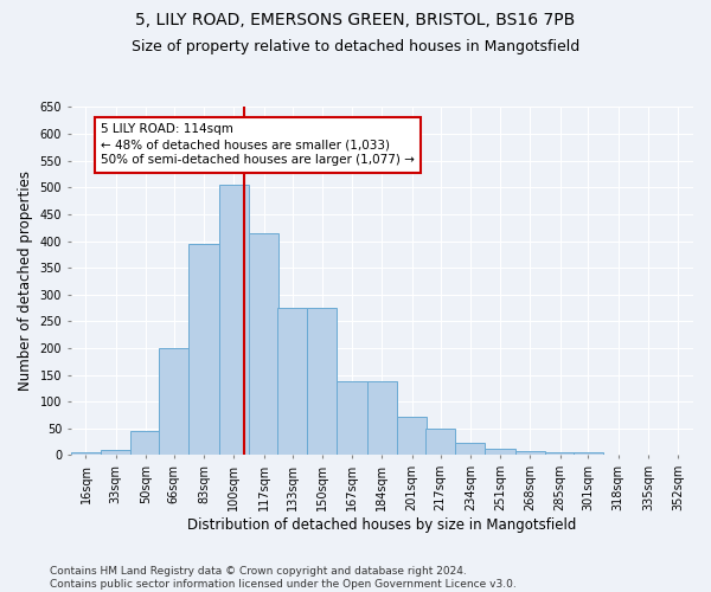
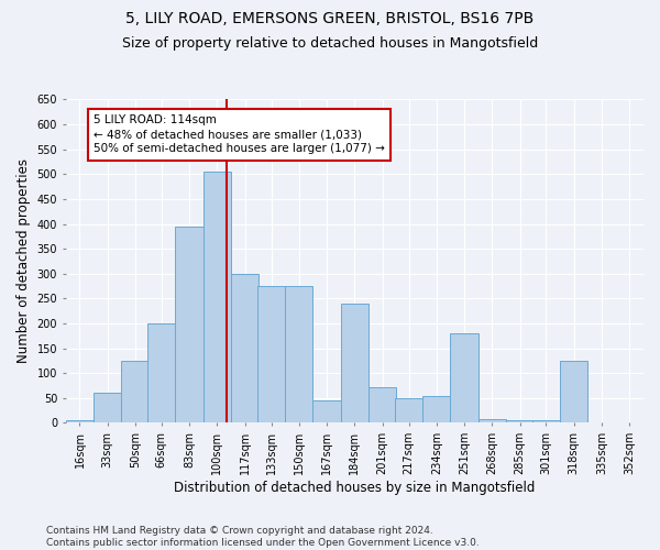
33sqm: 10 -> 60
50sqm: 45 -> 125
117sqm: 415 -> 300
167sqm: 137 -> 45
184sqm: 137 -> 240
234sqm: 22 -> 55
251sqm: 13 -> 180
318sqm: 2 -> 125
